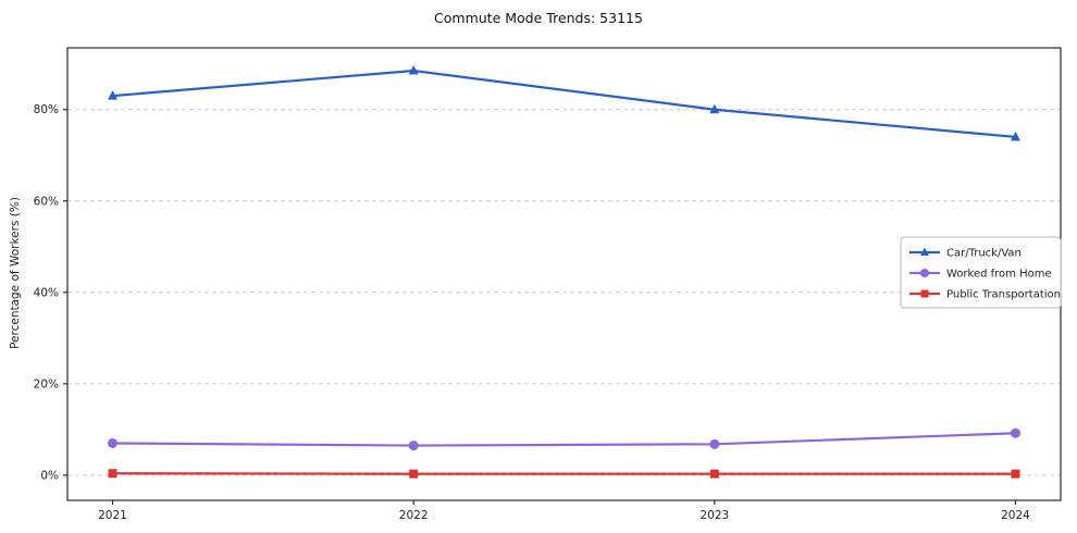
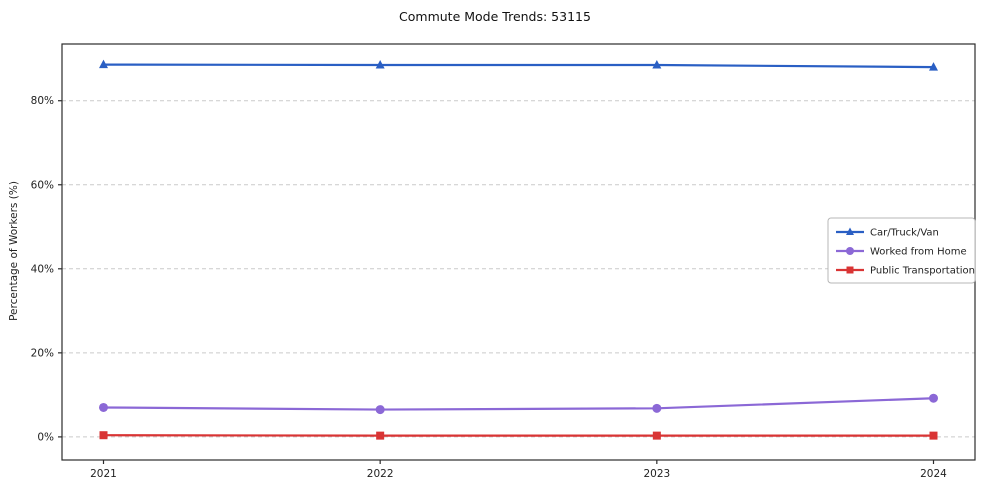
Car/Truck/Van/2021: 83% -> 89%
Car/Truck/Van/2023: 80% -> 88%
Car/Truck/Van/2024: 74% -> 88%
